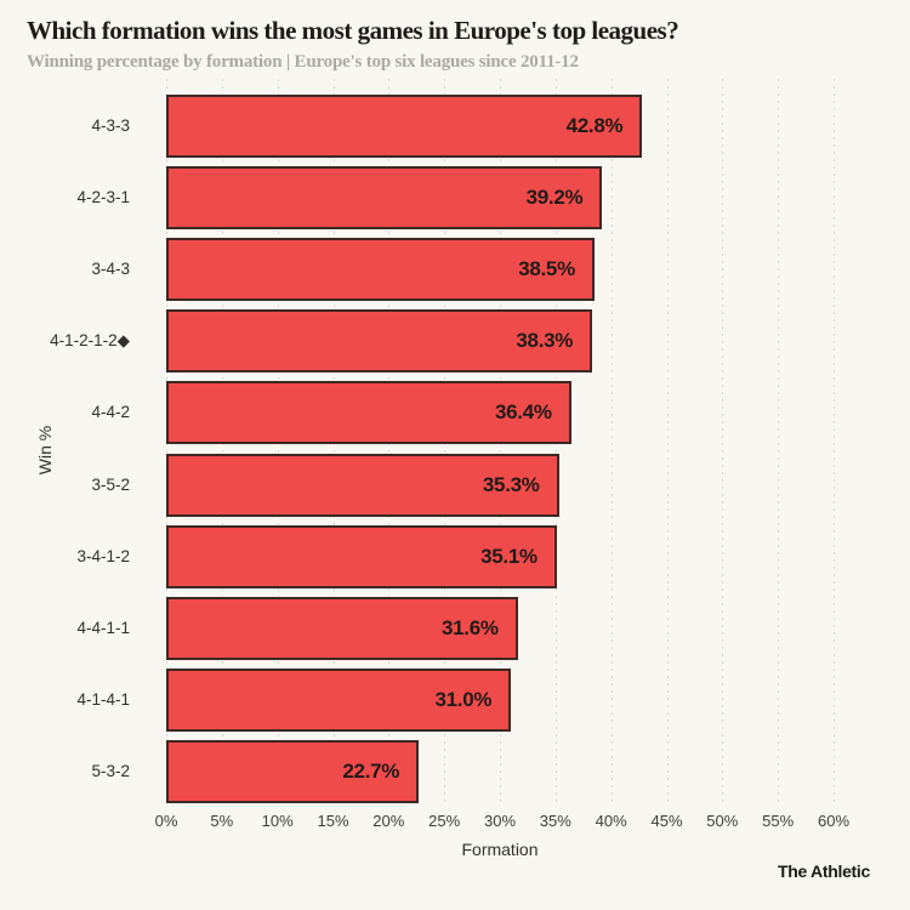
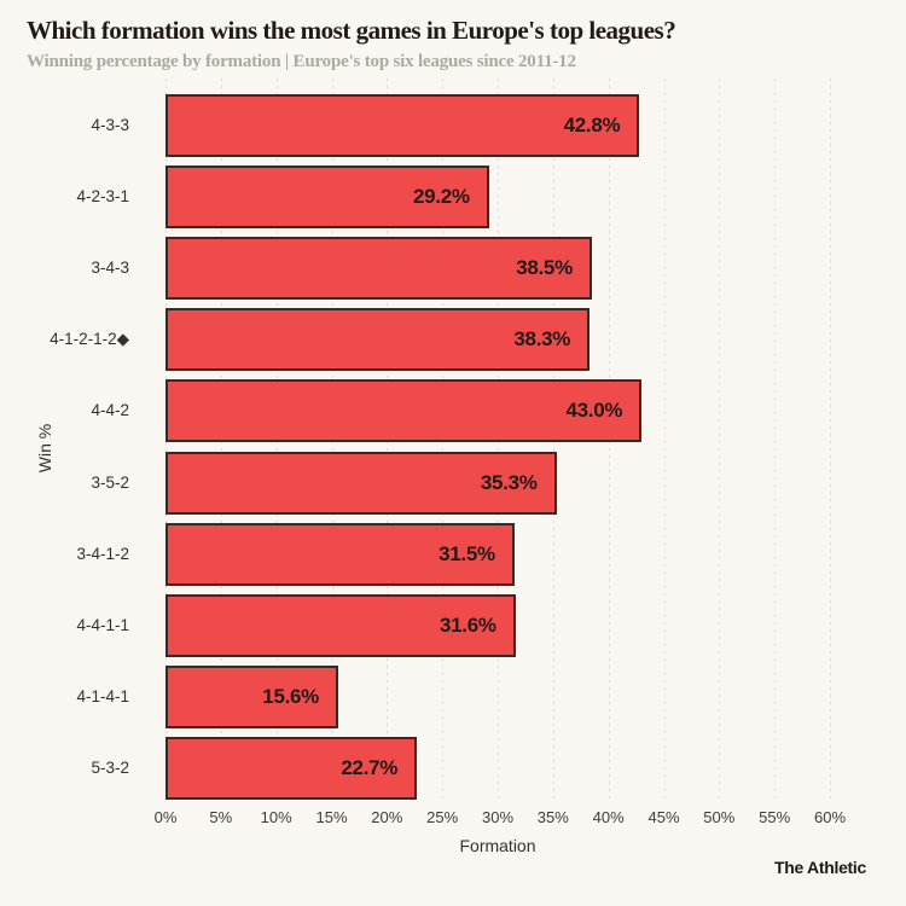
4-2-3-1: 39.2% -> 29.2%
4-4-2: 36.4% -> 43.0%
3-4-1-2: 35.1% -> 31.5%
4-1-4-1: 31.0% -> 15.6%
